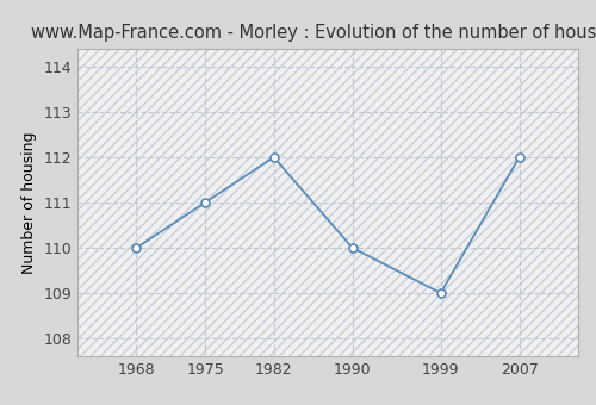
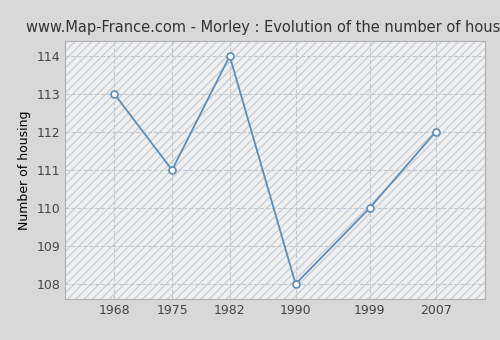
1968: 110 -> 113
1982: 112 -> 114
1990: 110 -> 108
1999: 109 -> 110
